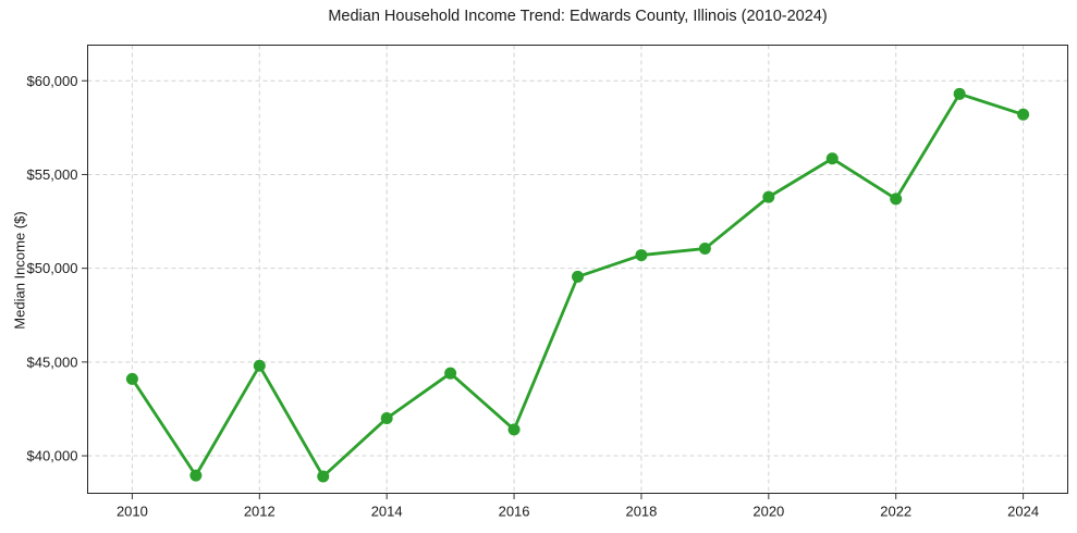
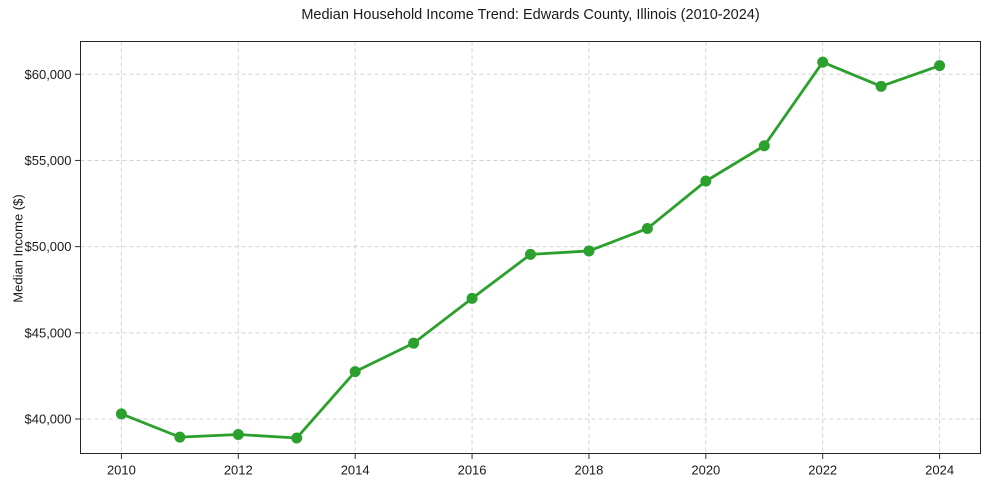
2010: $44100 -> $40300
2012: $44800 -> $39100
2014: $42000 -> $42800
2016: $41400 -> $47000
2018: $50700 -> $49800
2022: $53700 -> $60700
2024: $58200 -> $60500
